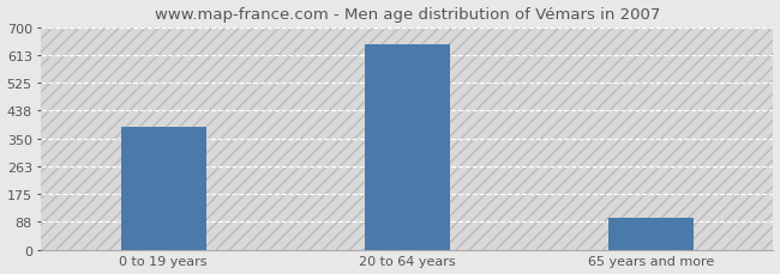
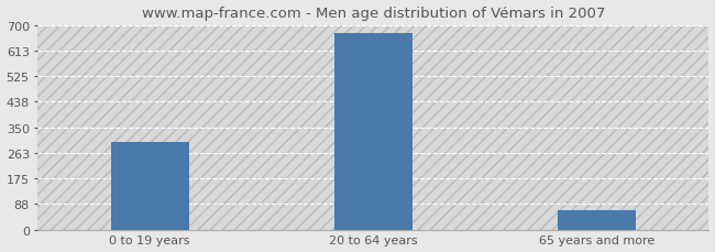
0 to 19 years: 385 -> 300
20 to 64 years: 645 -> 674
65 years and more: 100 -> 65
